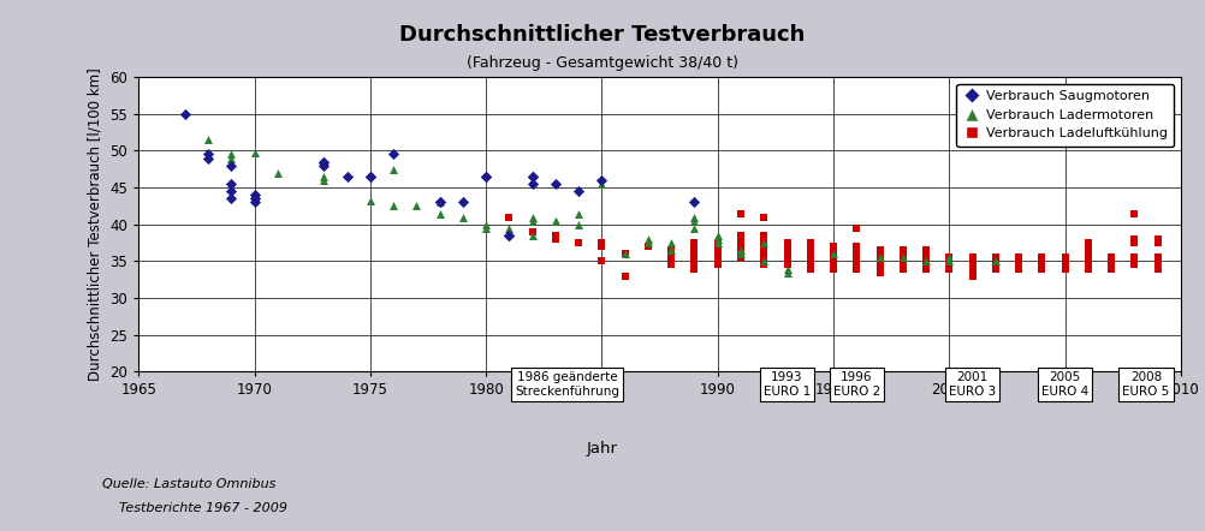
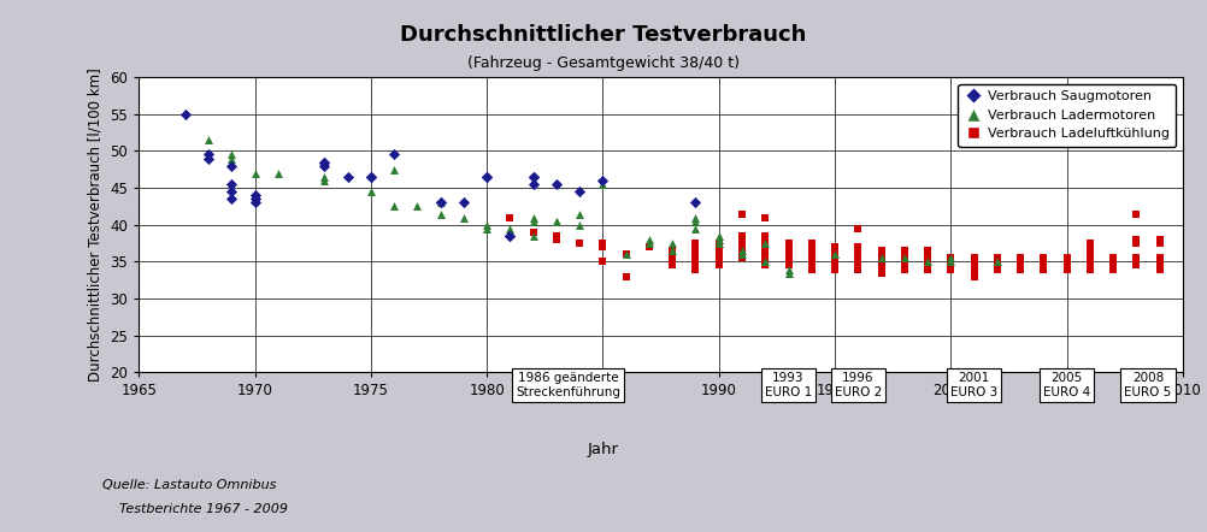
Verbrauch Ladermotoren/1970: 49.8 -> 47.0
Verbrauch Ladermotoren/1975: 43.2 -> 44.5
